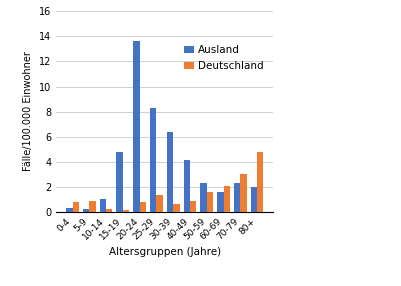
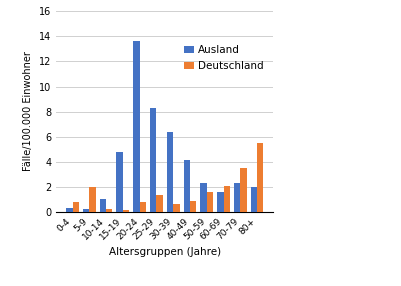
Deutschland/5-9: 0.8 -> 2.0
Deutschland/70-79: 3.0 -> 3.5
Deutschland/80+: 4.8 -> 5.5
